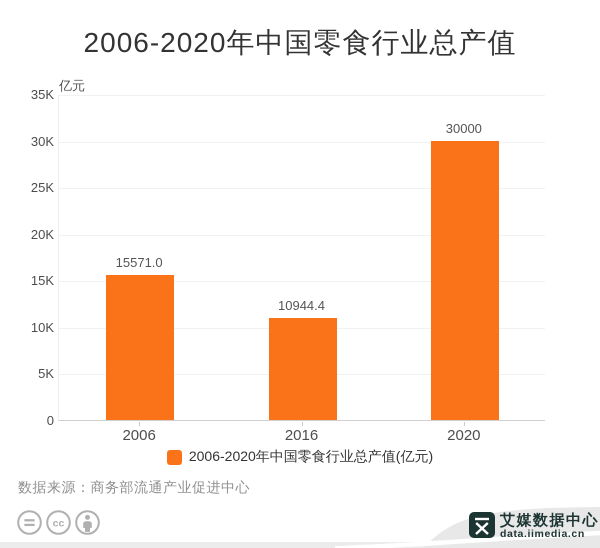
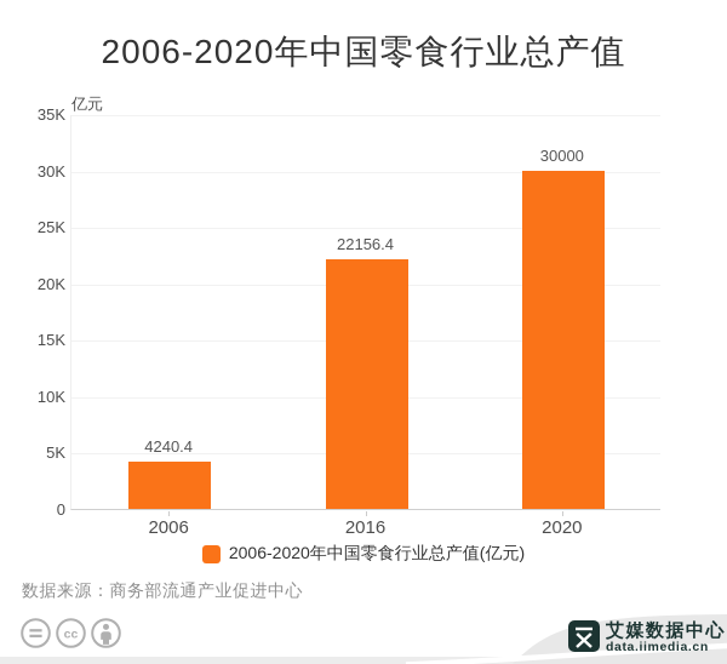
2006: 15571.0 -> 4240.4
2016: 10944.4 -> 22156.4
